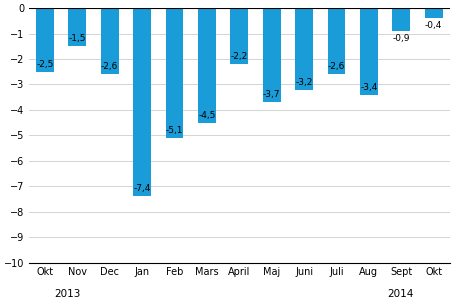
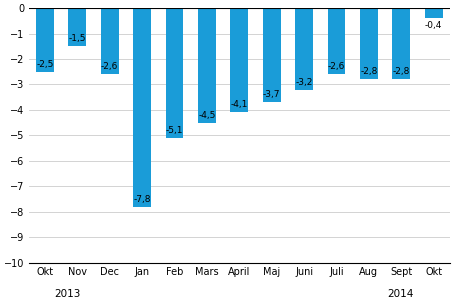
Jan: -7,4 -> -7,8
April: -2,2 -> -4,1
Aug: -3,4 -> -2,8
Sept: -0,9 -> -2,8
